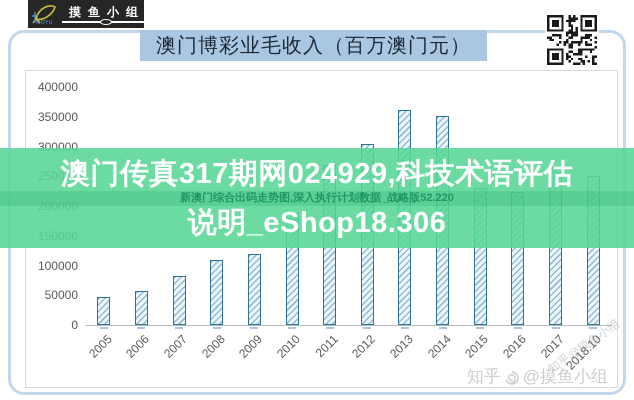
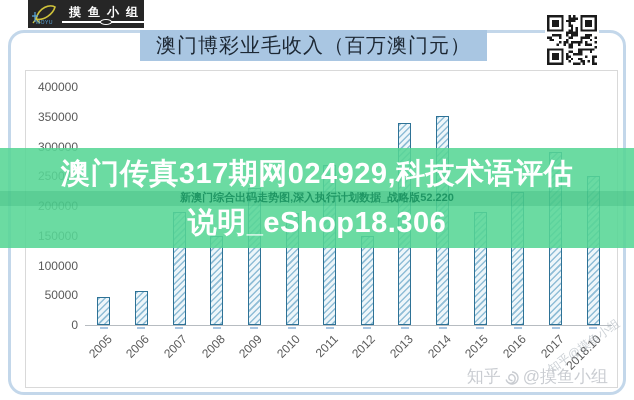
2007: 80000 -> 190000
2008: 110000 -> 150000
2009: 120000 -> 230000
2012: 300000 -> 150000
2013: 360000 -> 340000
2015: 230000 -> 190000
2017: 270000 -> 290000
